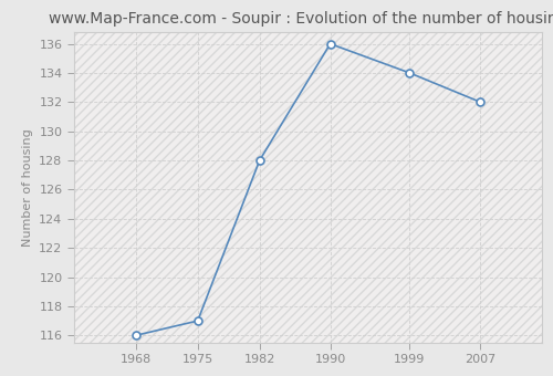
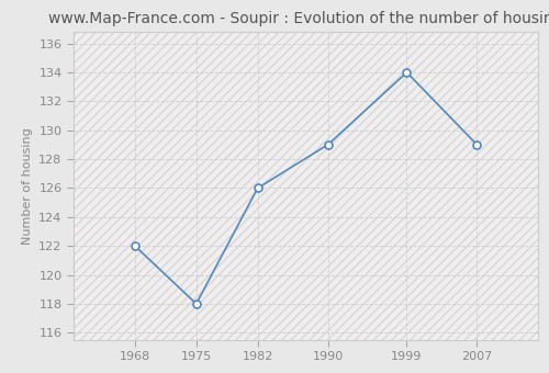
1968: 116 -> 122
1975: 117 -> 118
1982: 128 -> 126
1990: 136 -> 129
2007: 132 -> 129
